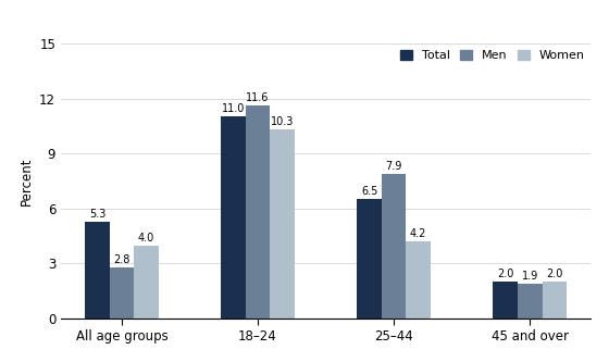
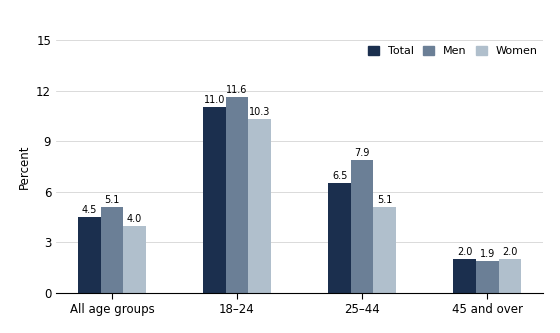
Total/All age groups: 5.3 -> 4.5
Men/All age groups: 2.8 -> 5.1
Women/25–44: 4.2 -> 5.1
